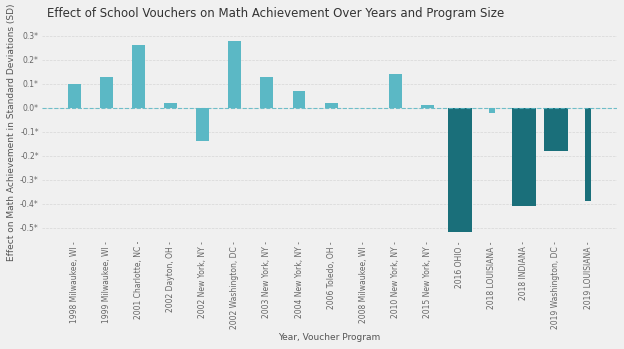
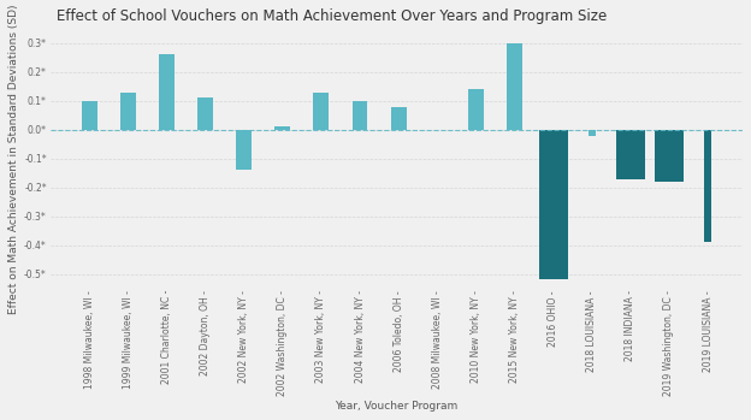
2002 Dayton, OH -: 0.02* -> 0.11*
2002 Washington, DC -: 0.28* -> 0.01*
2004 New York, NY -: 0.07* -> 0.10*
2006 Toledo, OH -: 0.02* -> 0.08*
2015 New York, NY -: 0.01* -> 0.30*
2018 INDIANA -: -0.41* -> -0.17*
